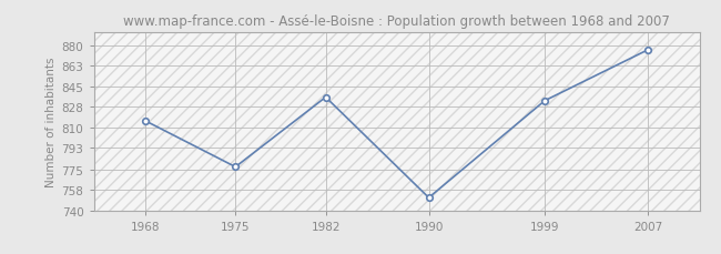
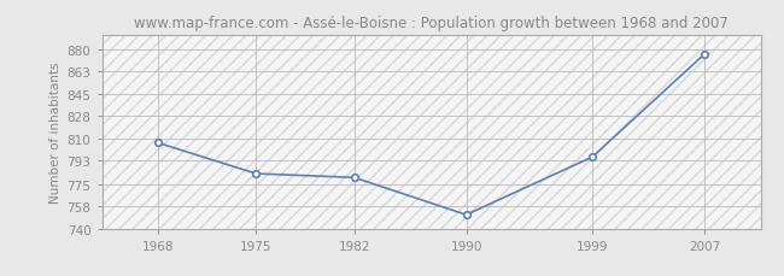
1968: 816 -> 807
1975: 777 -> 783
1982: 836 -> 780
1999: 833 -> 796
